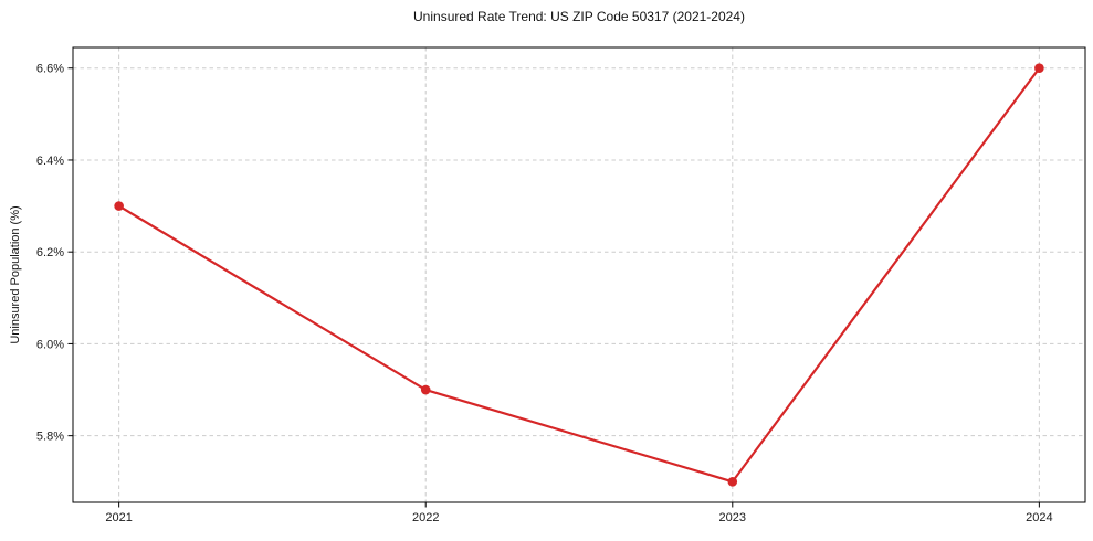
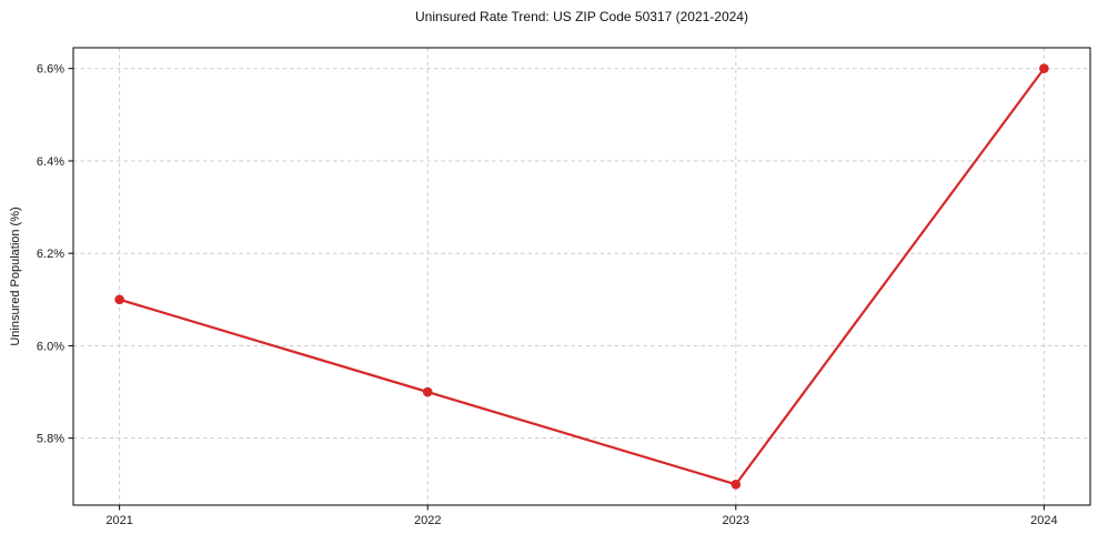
2021: 6.3% -> 6.1%
